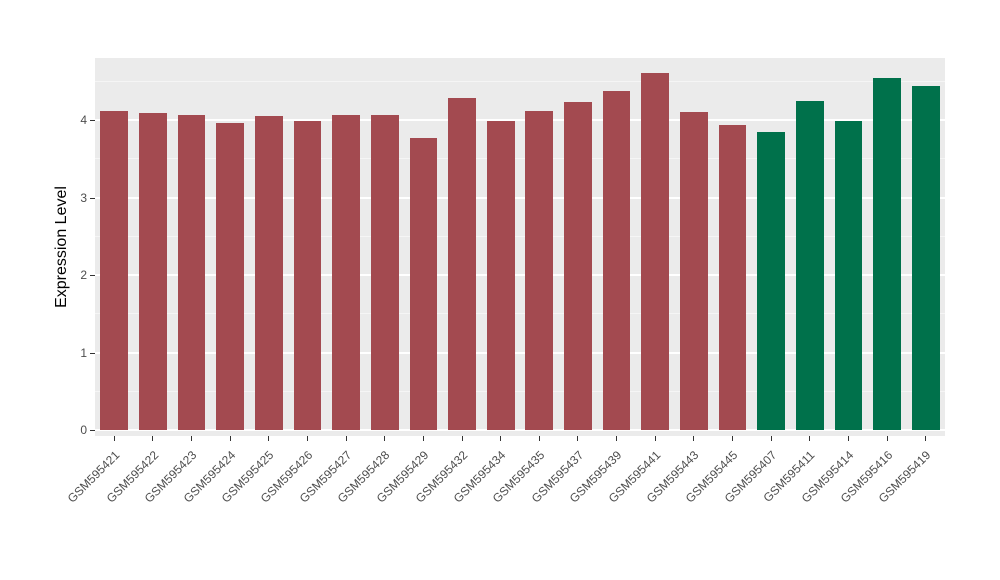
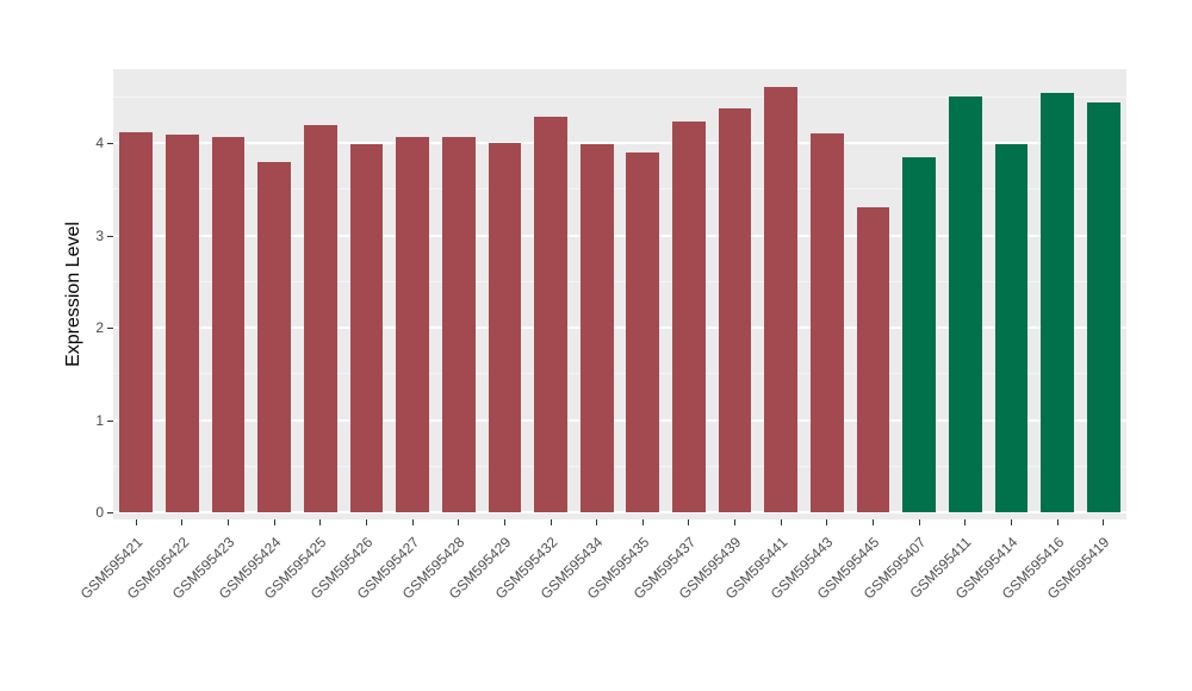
GSM595424: 4.0 -> 3.8
GSM595425: 4.0 -> 4.2
GSM595429: 3.8 -> 4.0
GSM595435: 4.1 -> 3.9
GSM595445: 3.9 -> 3.3
GSM595411: 4.2 -> 4.5
